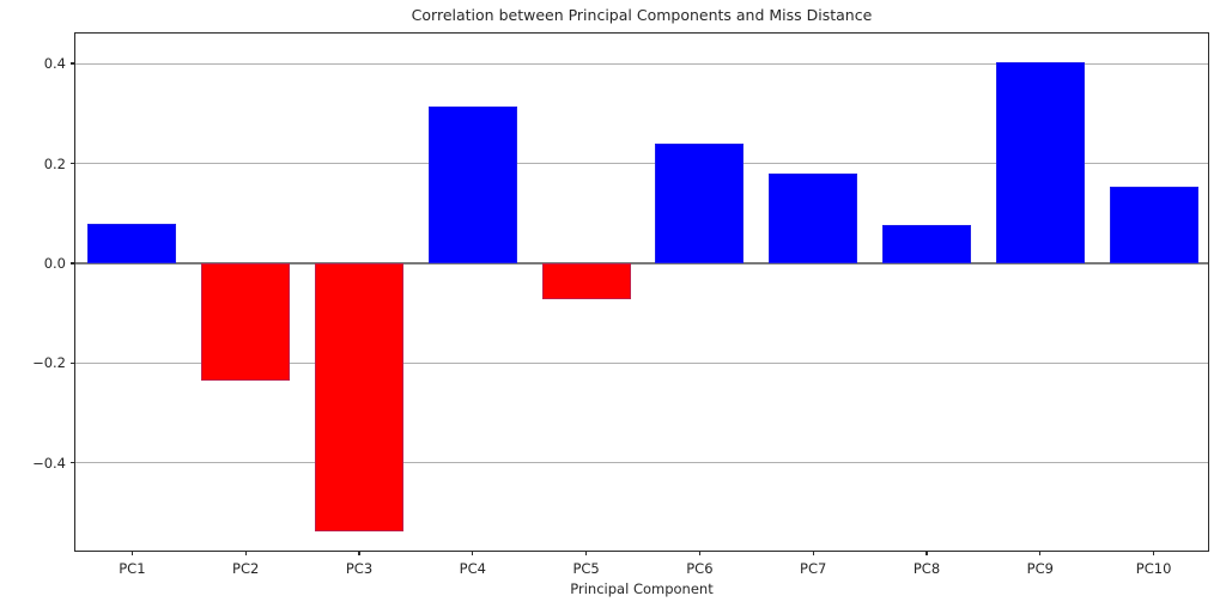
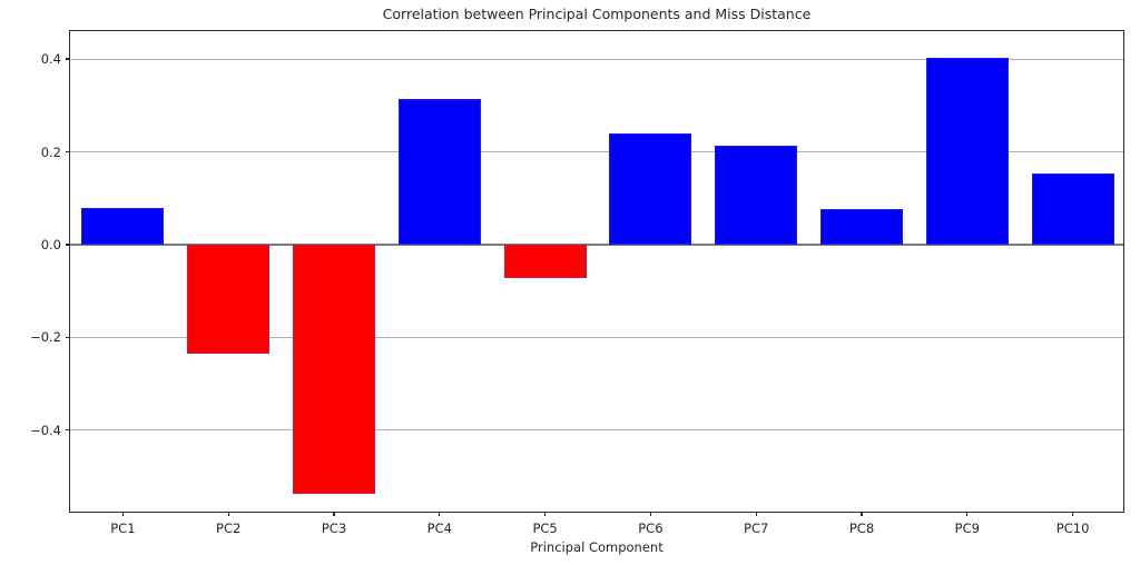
PC7: 0.18 -> 0.21
